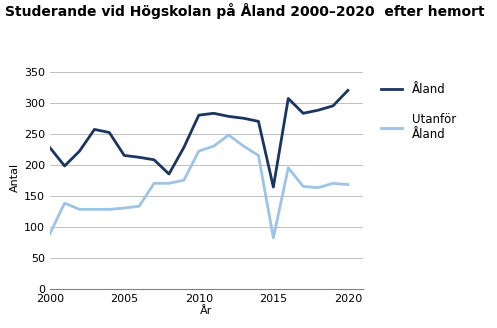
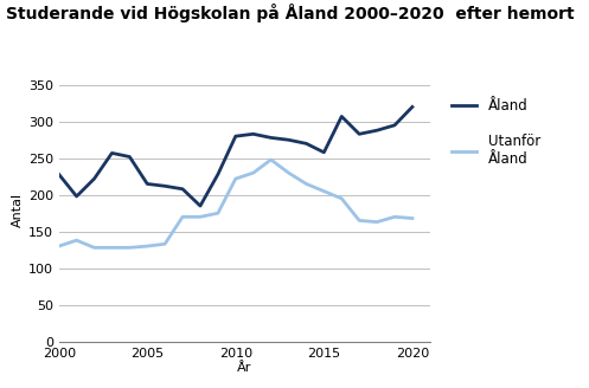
Utanför Åland/2000: 88 -> 130
Åland/2015: 164 -> 258
Utanför Åland/2015: 82 -> 205
